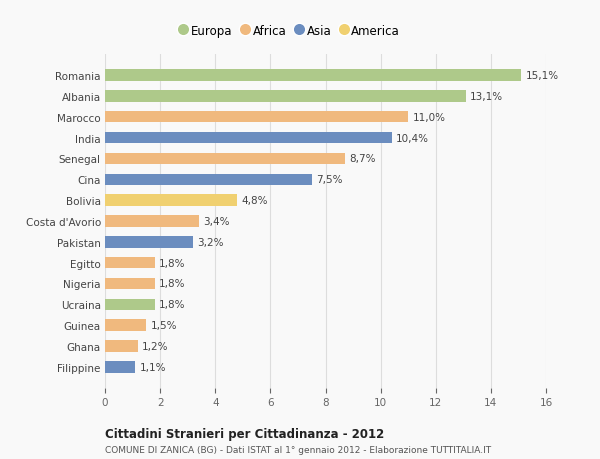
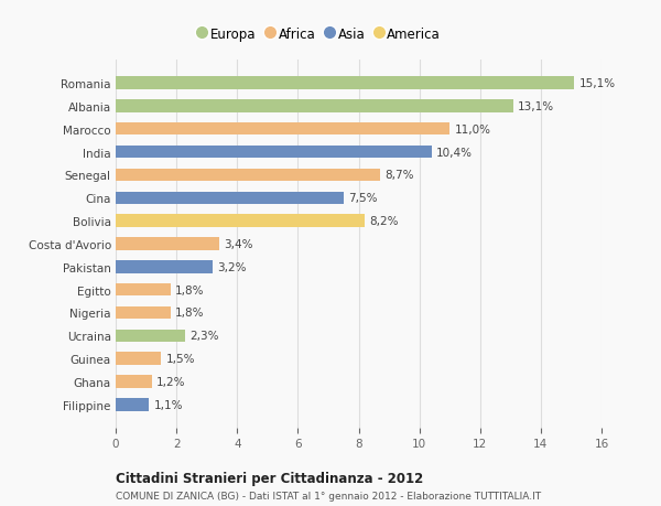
Bolivia: 4,8% -> 8,2%
Ucraina: 1,8% -> 2,3%
